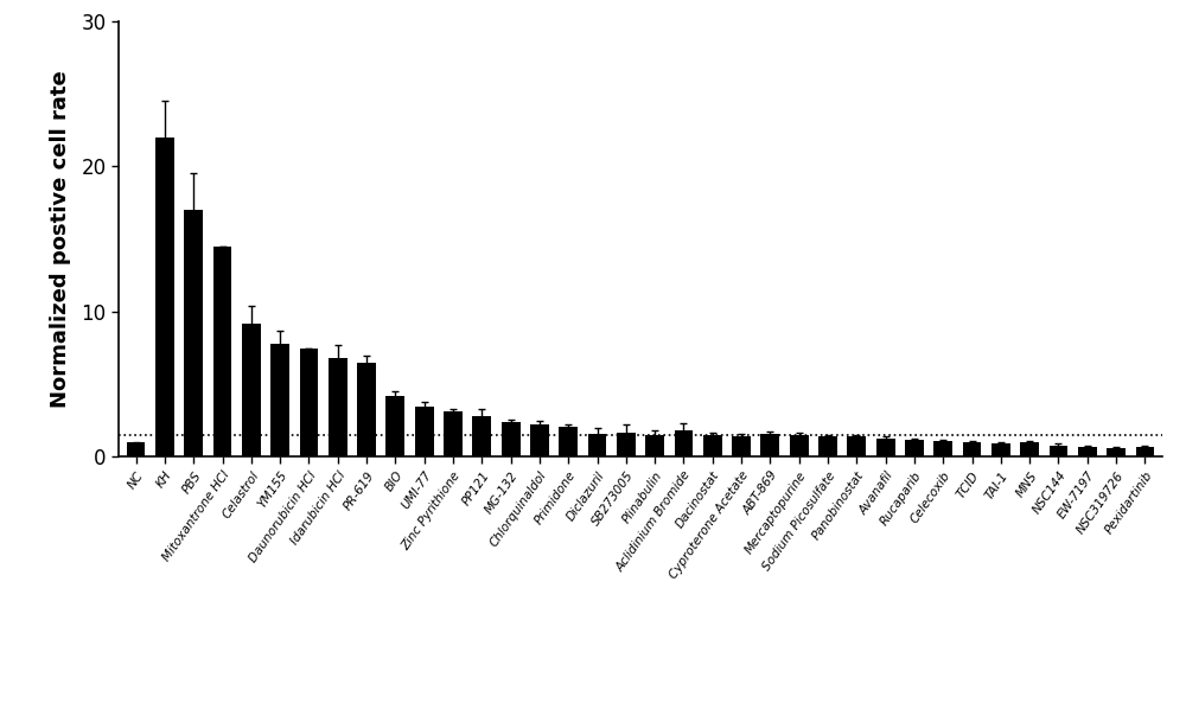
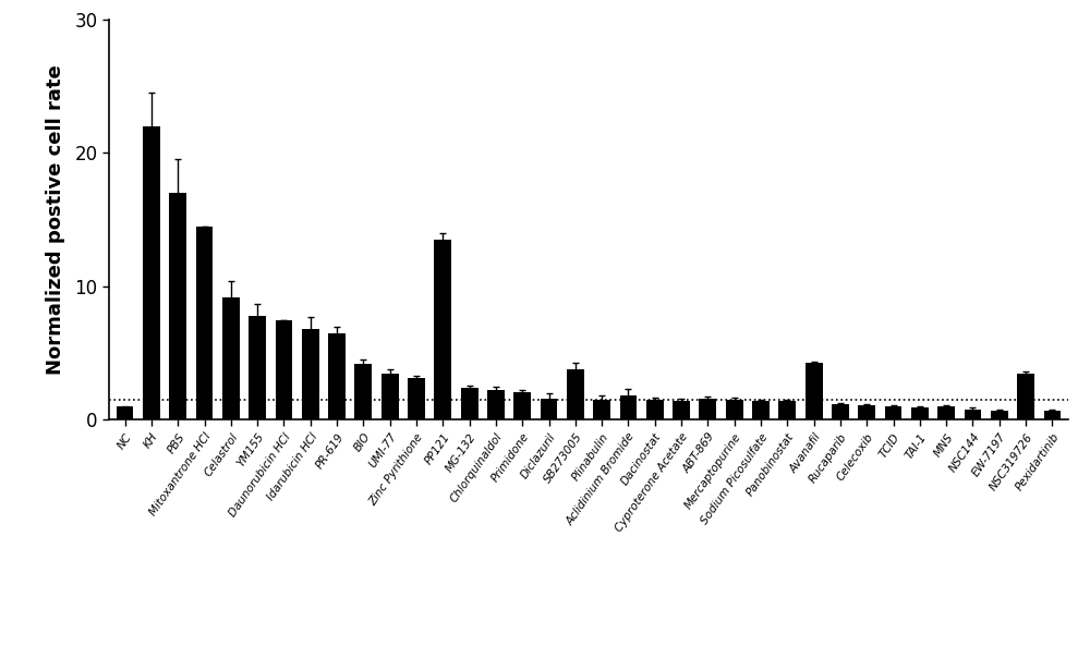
PP121: 2.8 -> 13.5
SB273005: 1.7 -> 3.8
Avanafil: 1.3 -> 4.3
NSC319726: 0.6 -> 3.5
